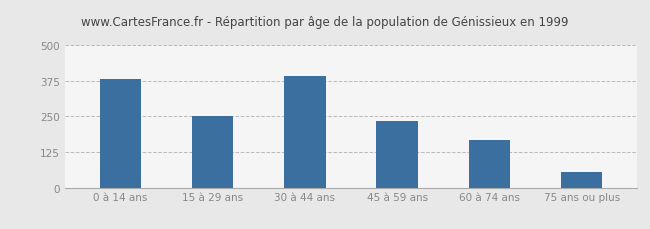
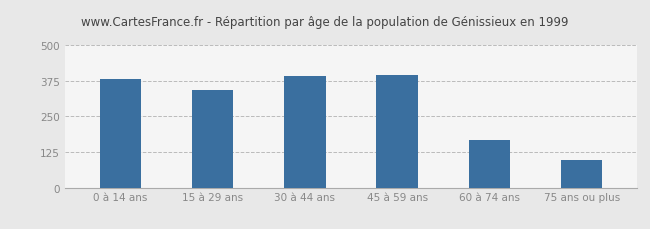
15 à 29 ans: 250 -> 342
45 à 59 ans: 235 -> 395
75 ans ou plus: 55 -> 98
